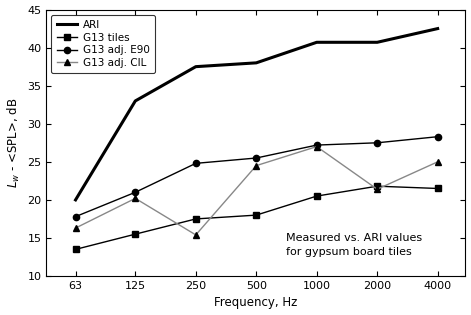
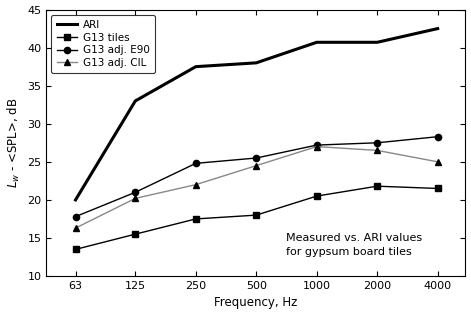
G13 adj. CIL/250: 15.4 -> 22.0
G13 adj. CIL/2000: 21.4 -> 26.5
